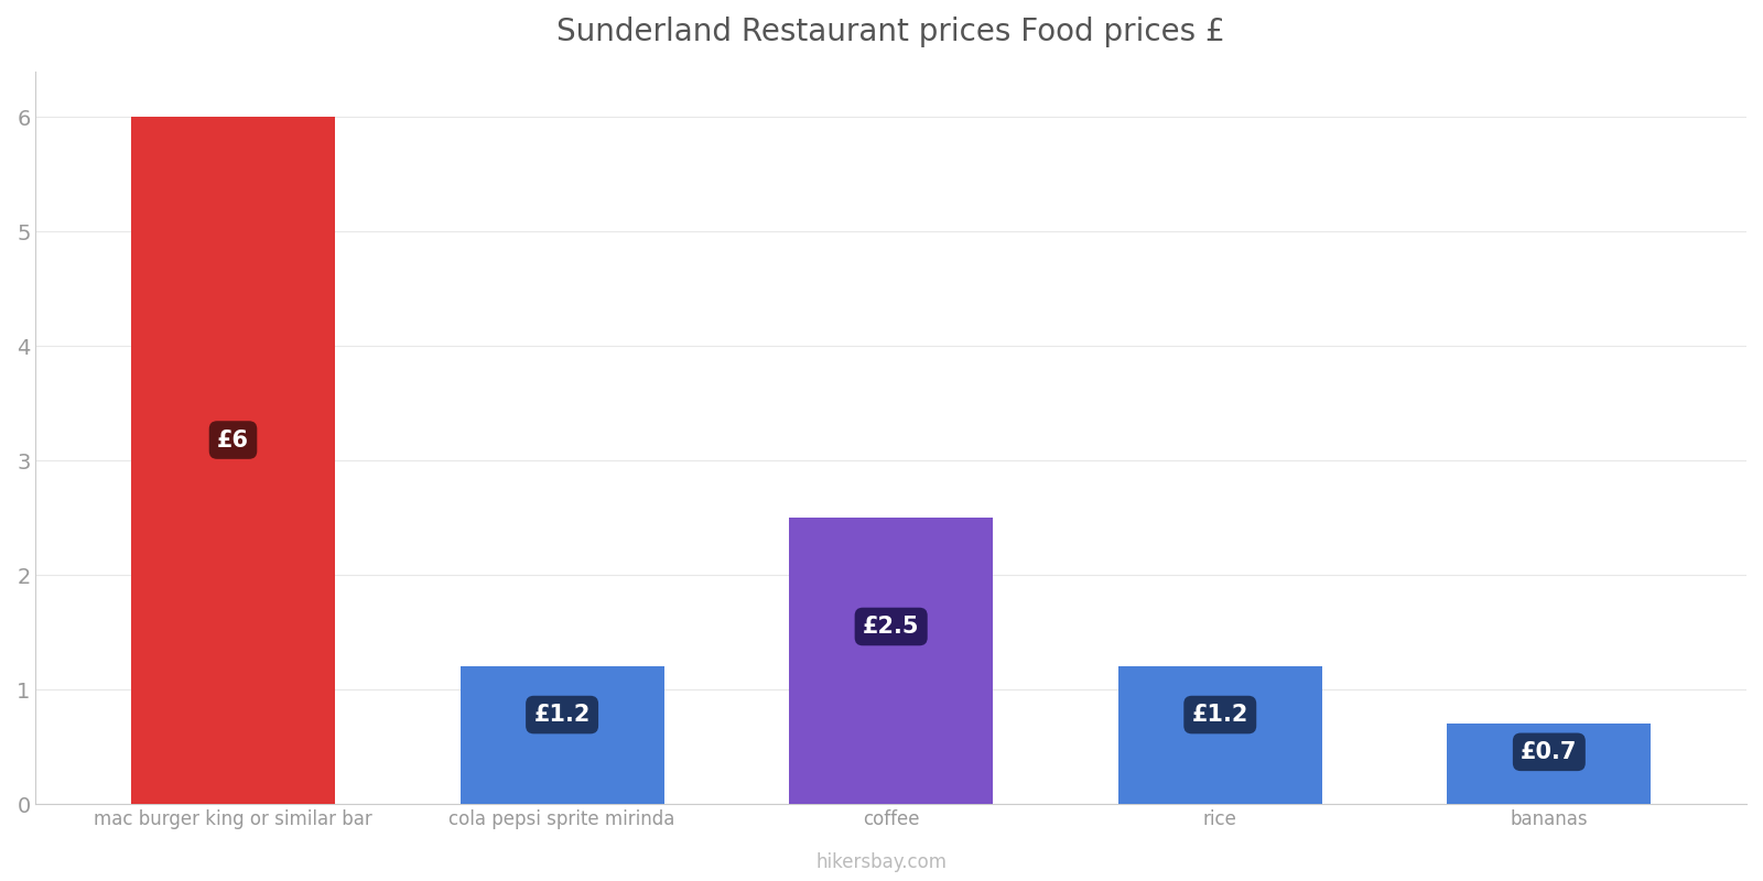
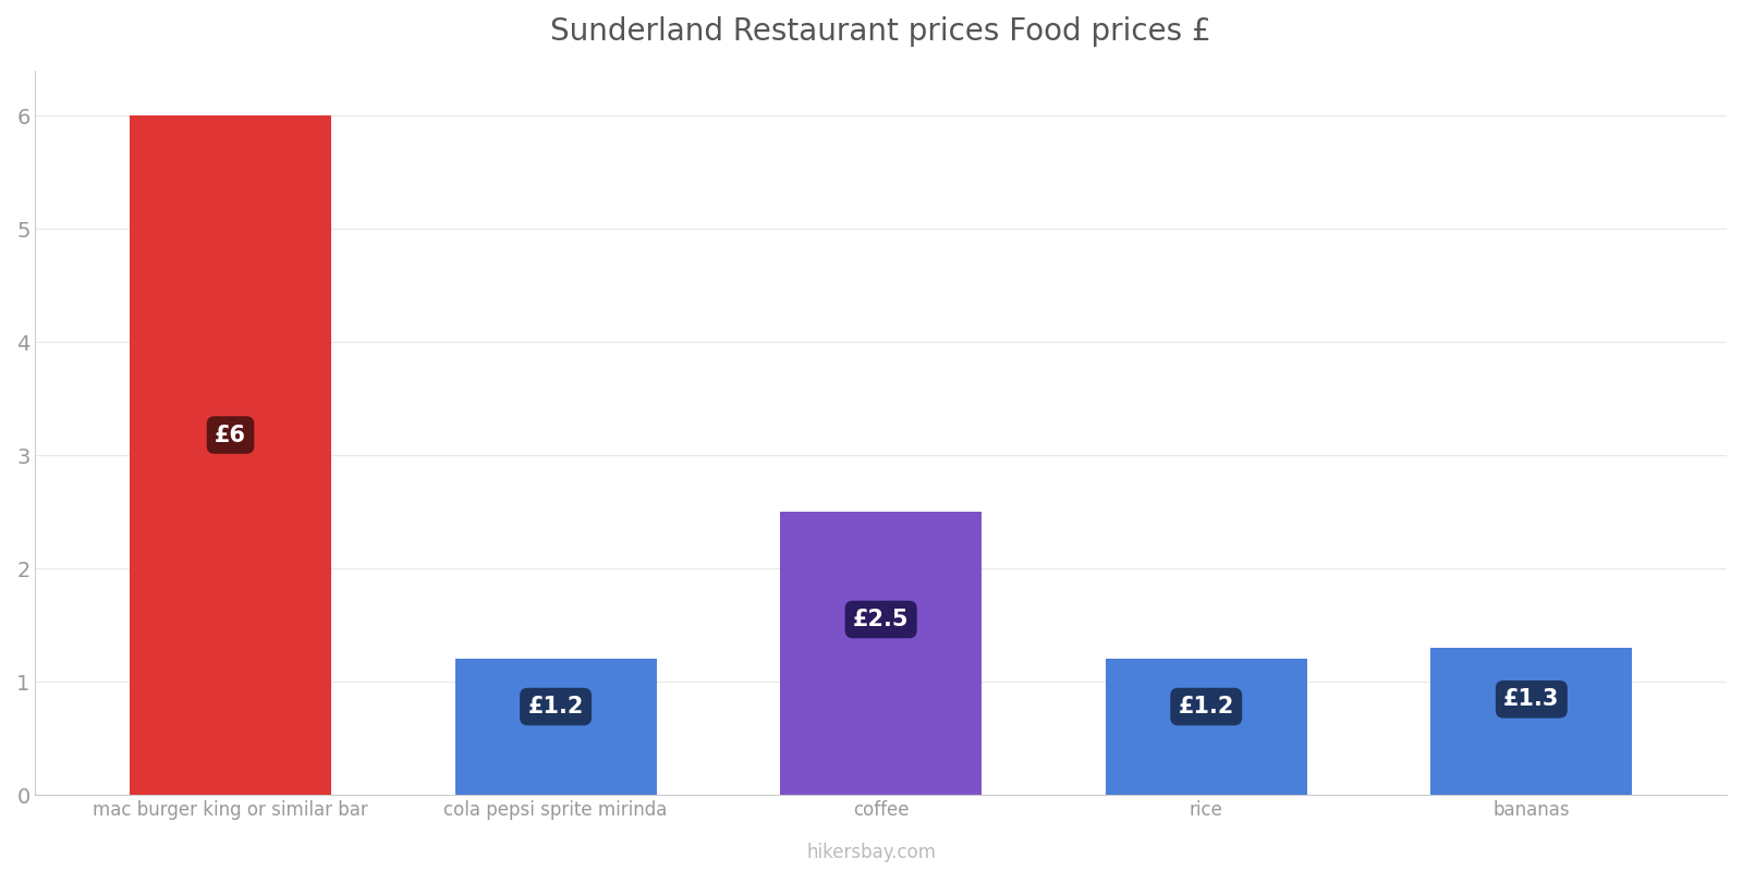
bananas: £0.7 -> £1.3
